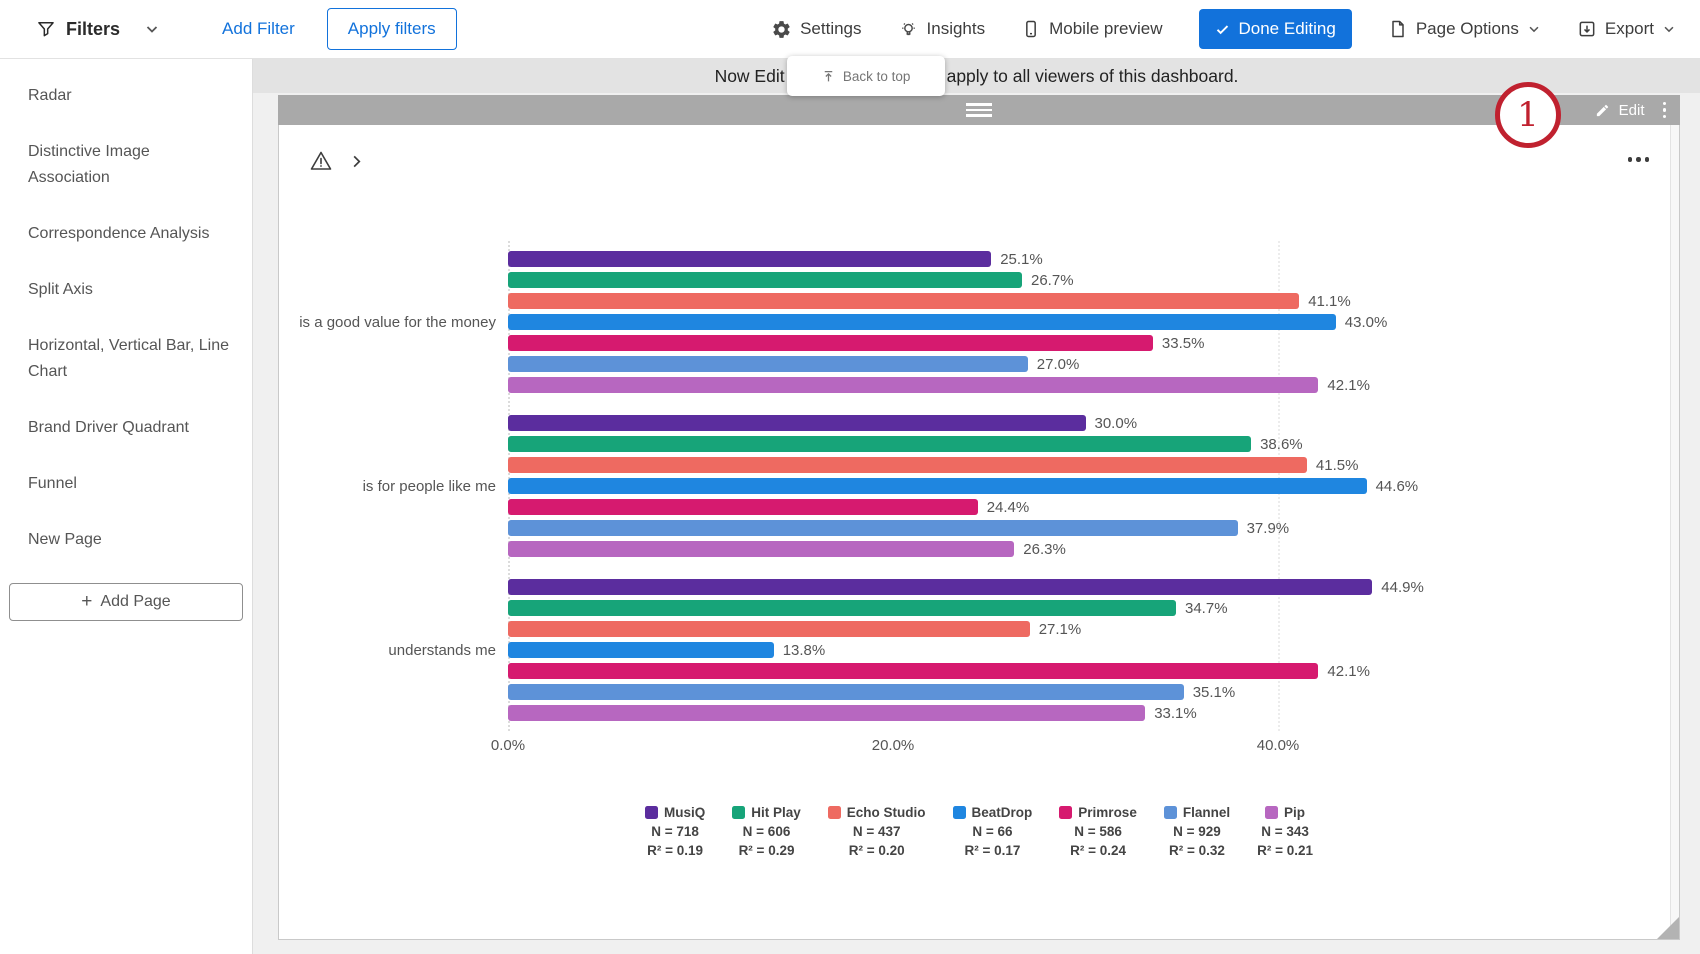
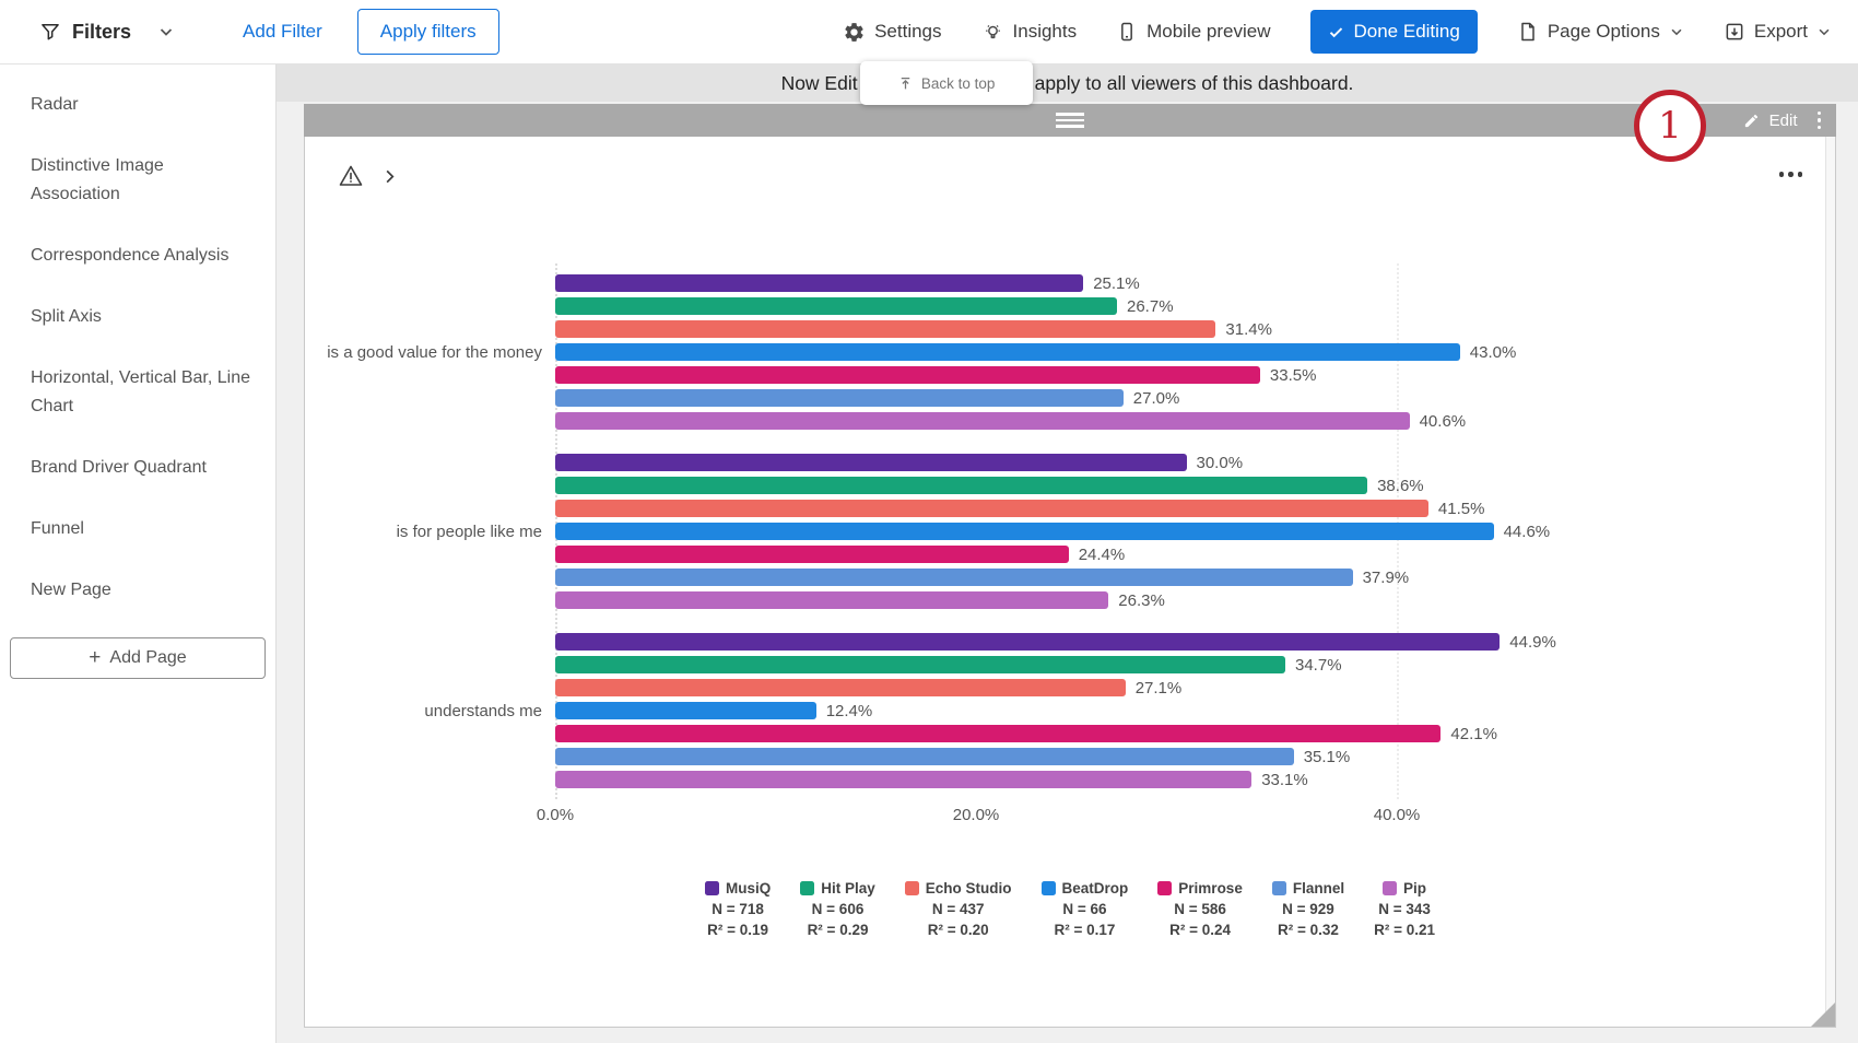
Echo Studio/is a good value for the money: 41.1% -> 31.4%
Pip/is a good value for the money: 42.1% -> 40.6%
BeatDrop/understands me: 13.8% -> 12.4%
